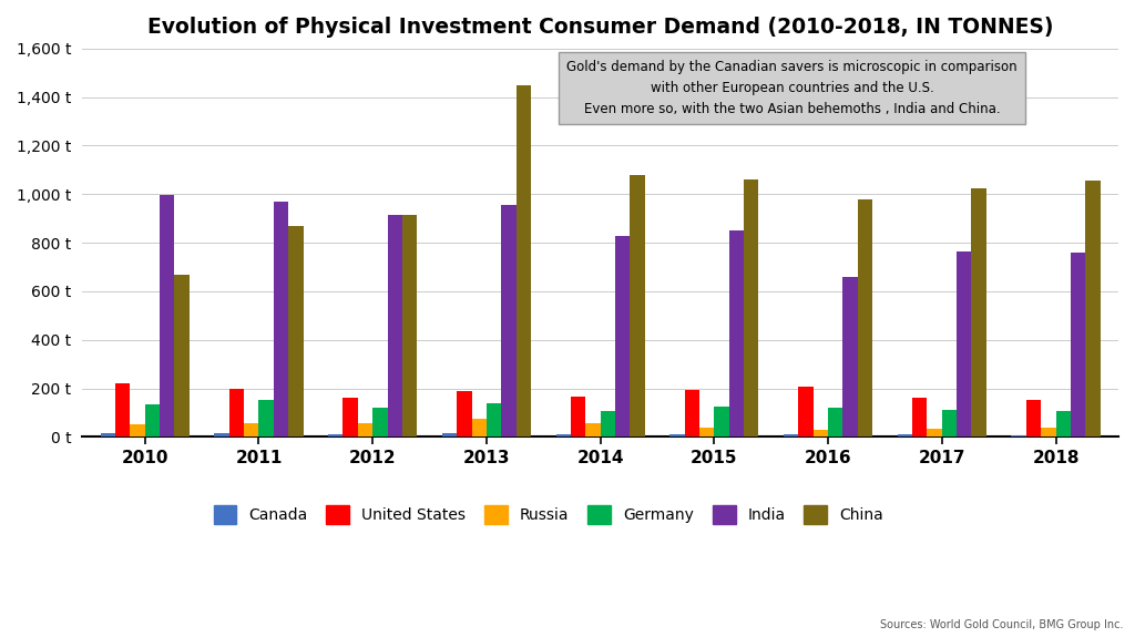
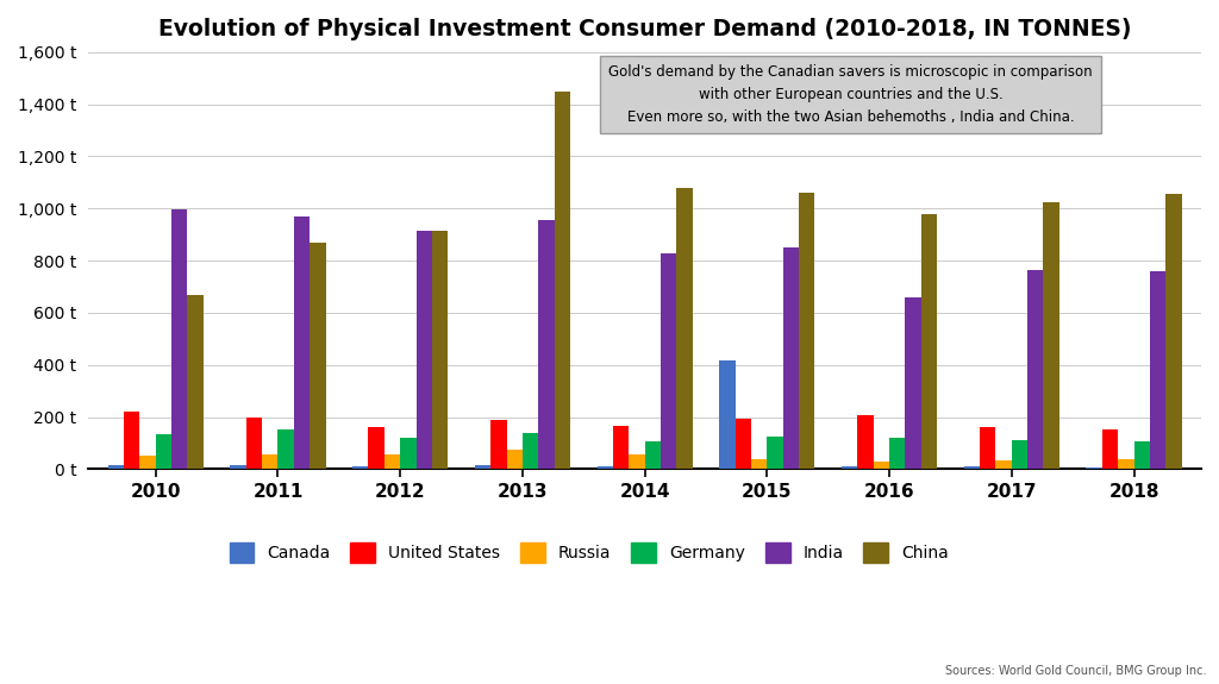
Canada/2015: 12 t -> 415 t
